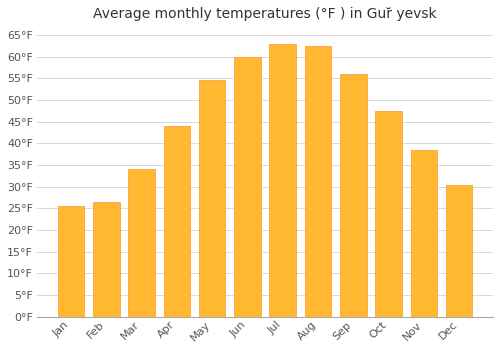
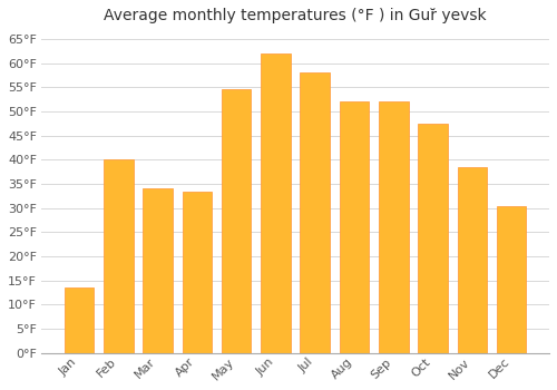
Jan: 25.5°F -> 13.5°F
Feb: 26.5°F -> 40.0°F
Apr: 44.0°F -> 33.5°F
Jun: 60.0°F -> 62.0°F
Jul: 63.0°F -> 58.0°F
Aug: 62.5°F -> 52.0°F
Sep: 56.0°F -> 52.0°F
